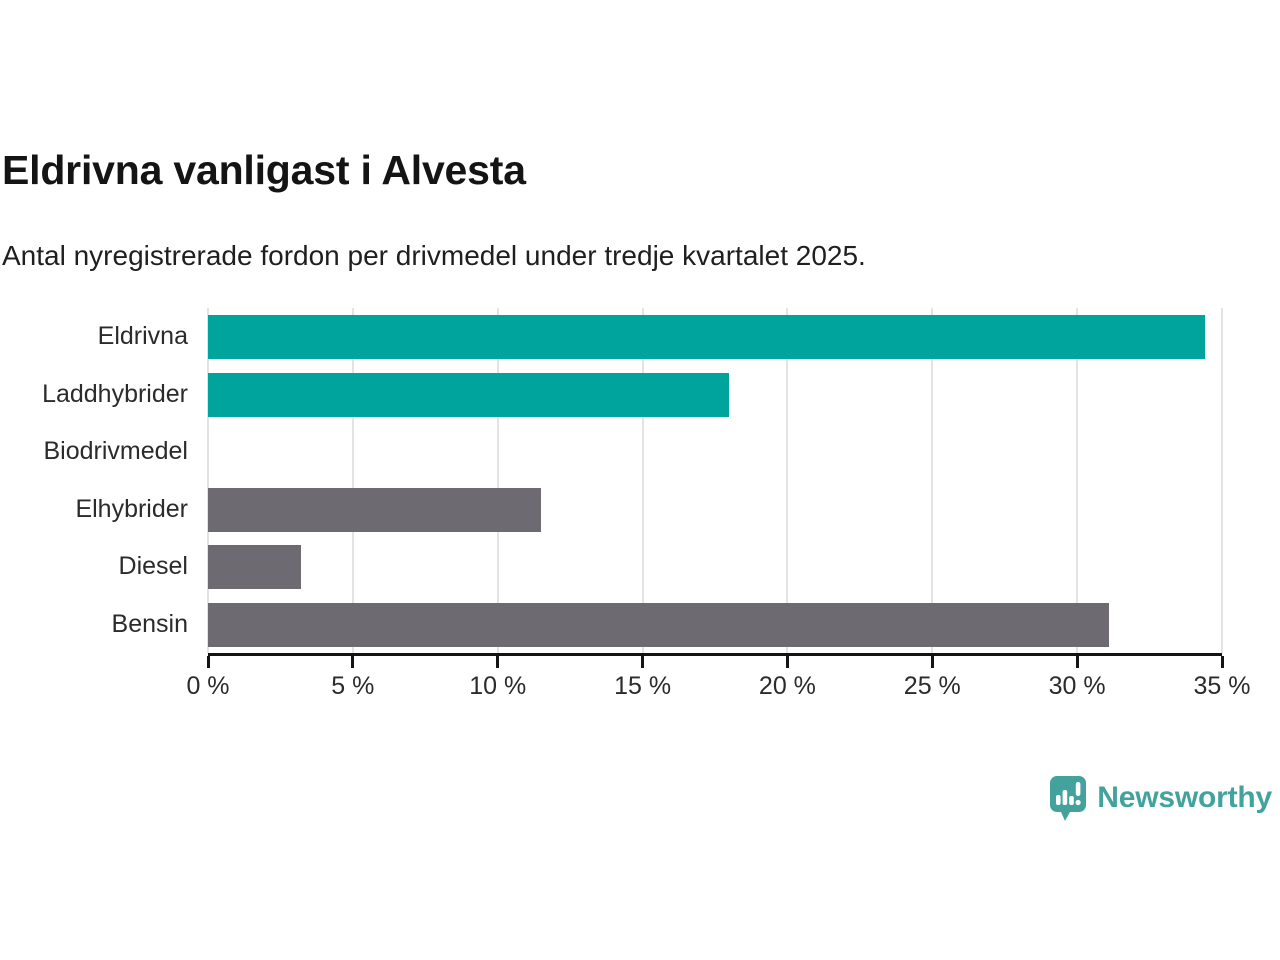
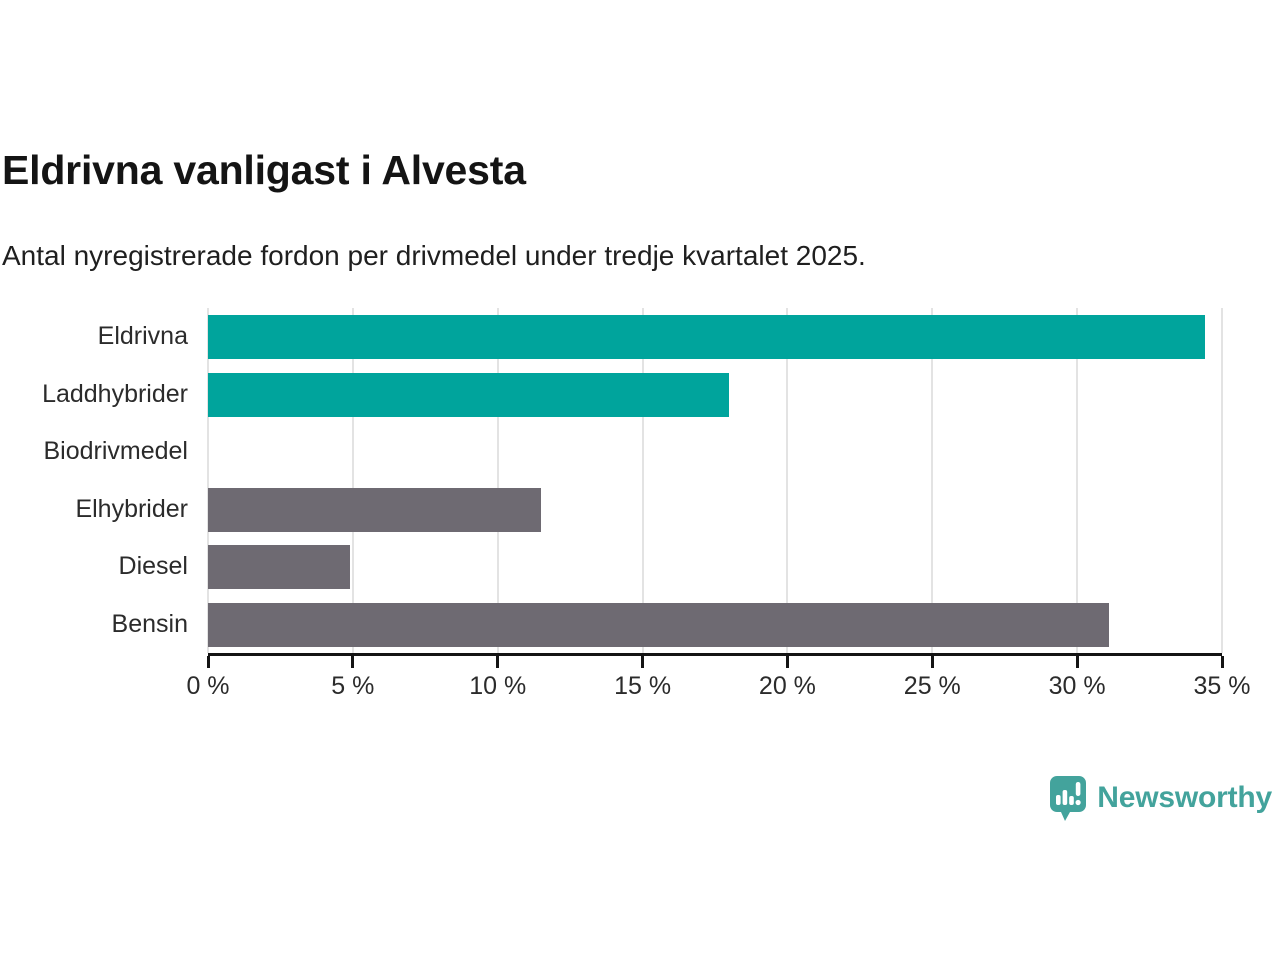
Diesel: 3.2% -> 4.9%
